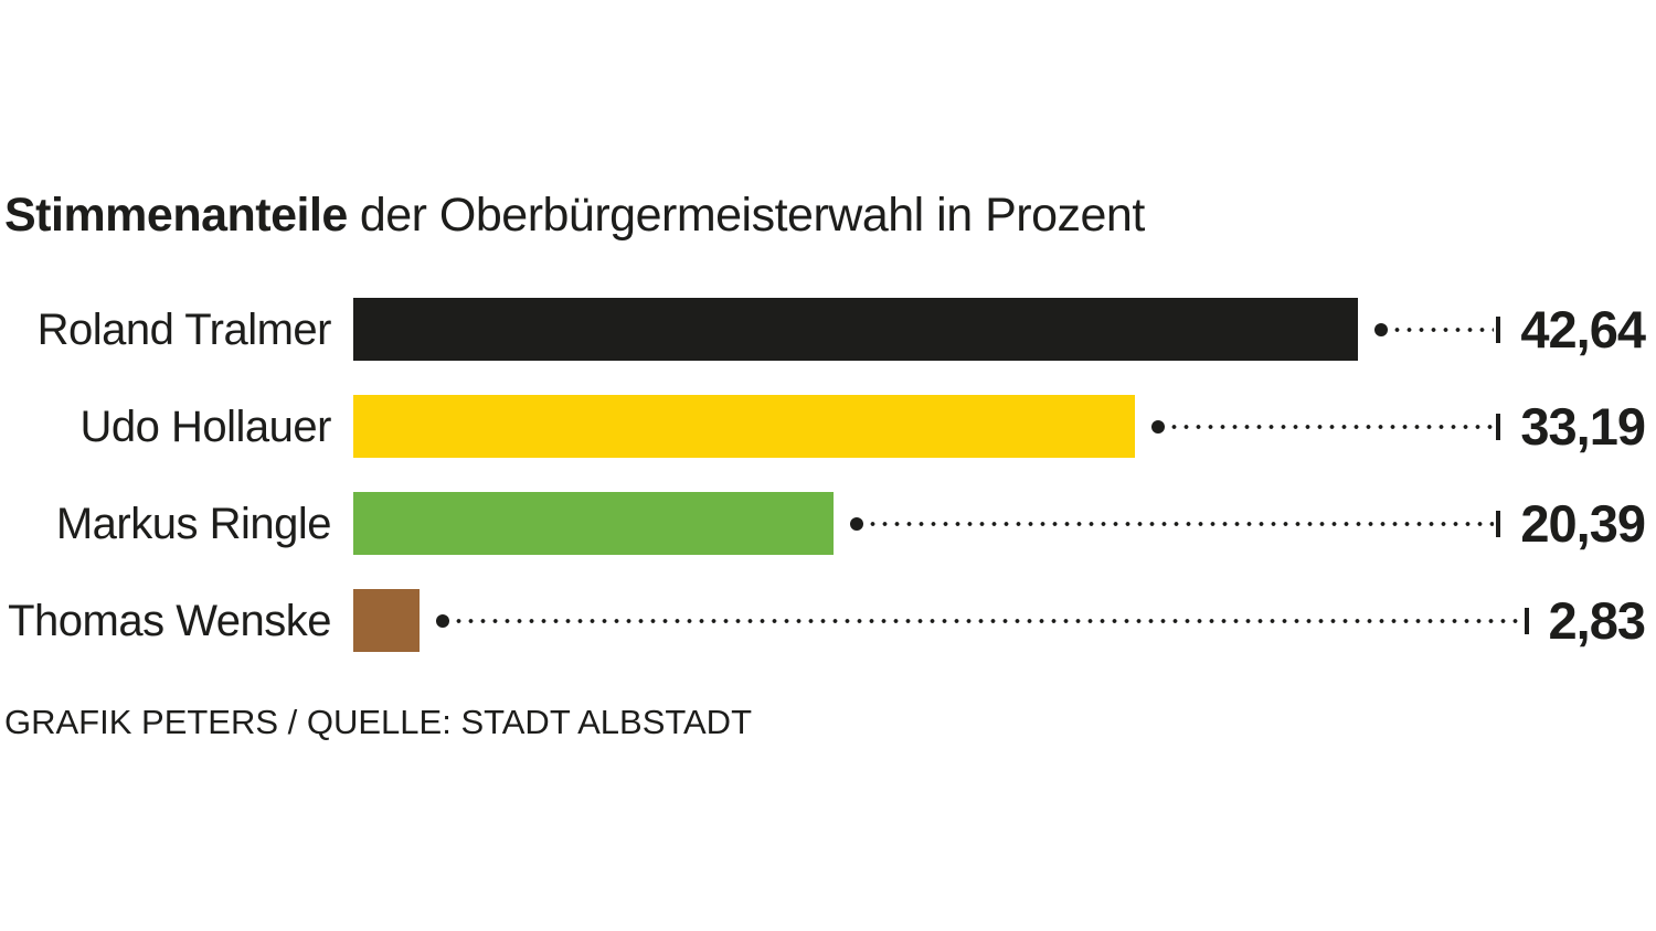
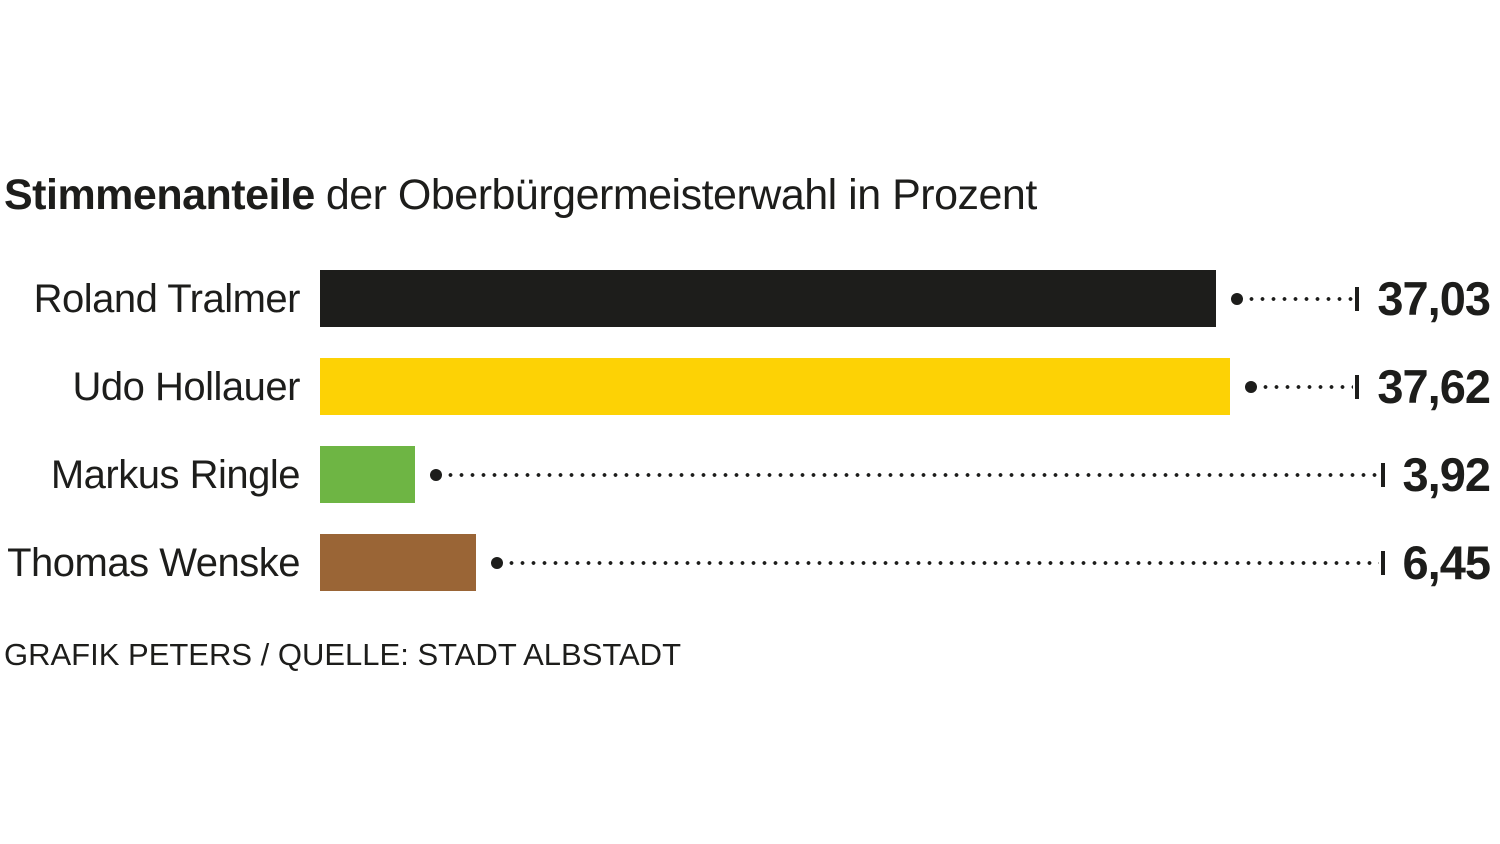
Roland Tralmer: 42,64 -> 37,03
Udo Hollauer: 33,19 -> 37,62
Markus Ringle: 20,39 -> 3,92
Thomas Wenske: 2,83 -> 6,45
